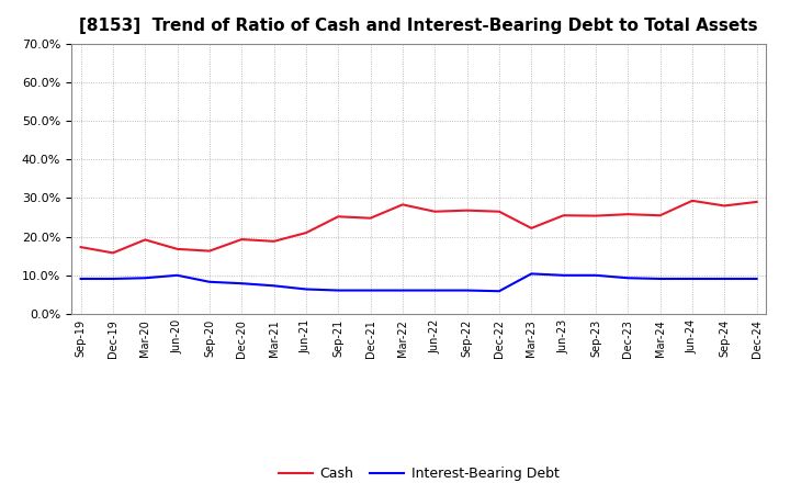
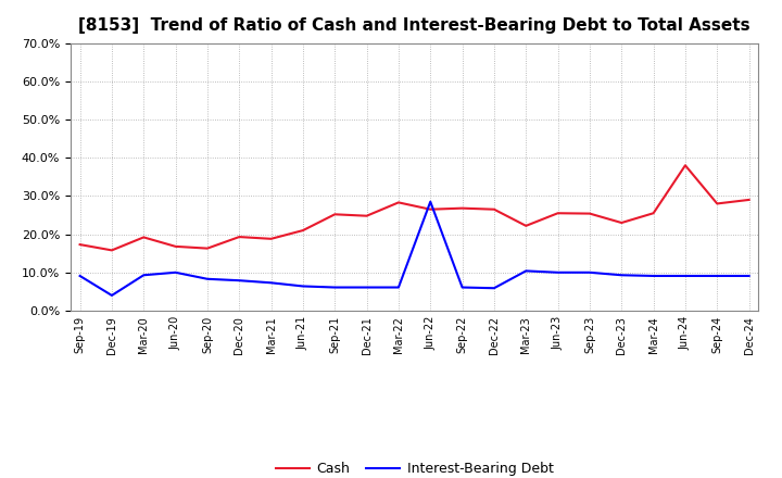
Interest-Bearing Debt/Dec-19: 9.1% -> 4.0%
Interest-Bearing Debt/Jun-22: 6.1% -> 28.5%
Cash/Dec-23: 25.8% -> 23.0%
Cash/Jun-24: 29.3% -> 38.0%
